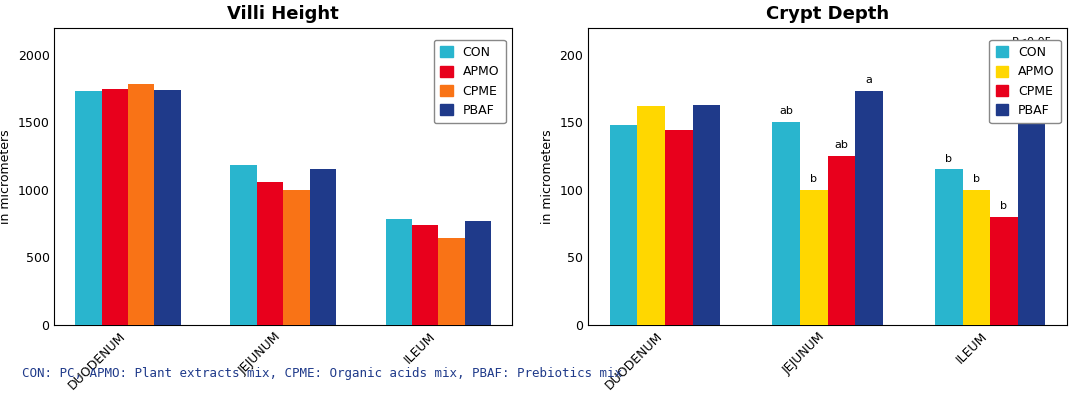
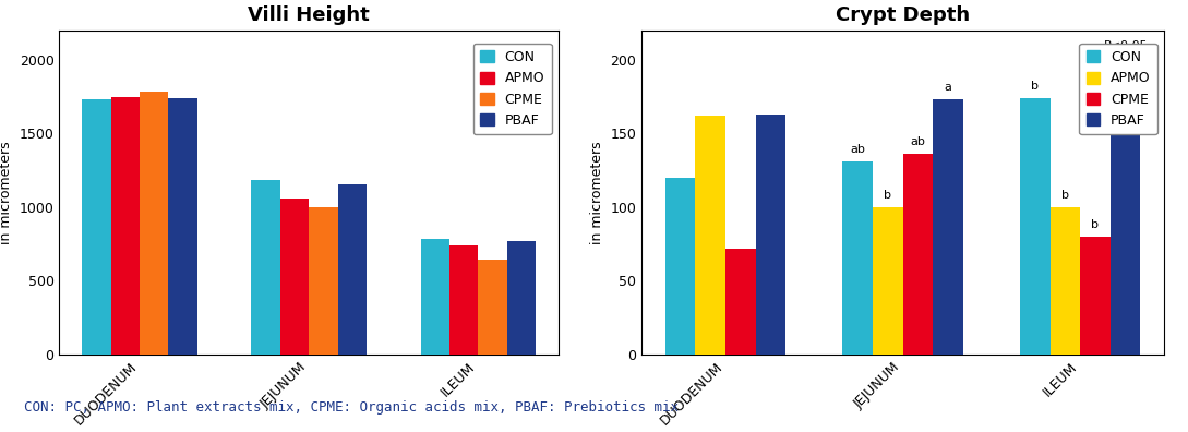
Crypt Depth/CON/DUODENUM: 148 -> 120
Crypt Depth/CPME/DUODENUM: 144 -> 72
Crypt Depth/CON/JEJUNUM: 150 -> 131
Crypt Depth/CPME/JEJUNUM: 125 -> 136
Crypt Depth/CON/ILEUM: 115 -> 174
